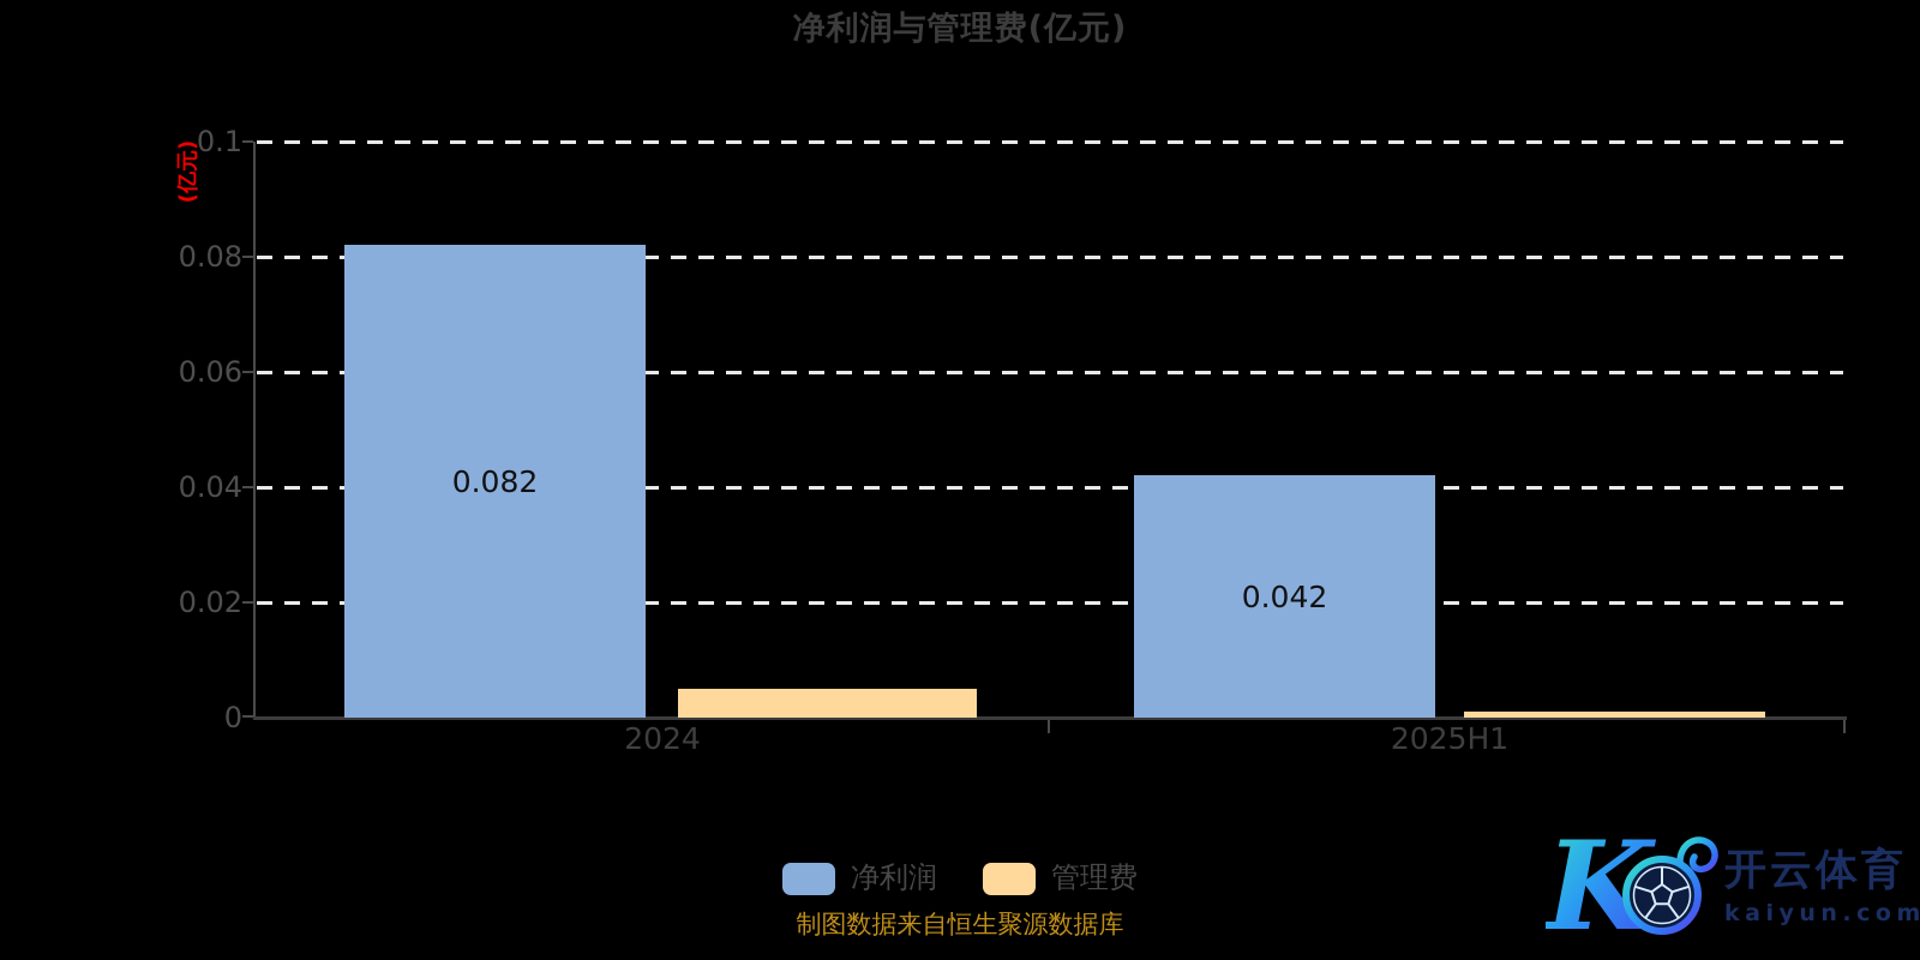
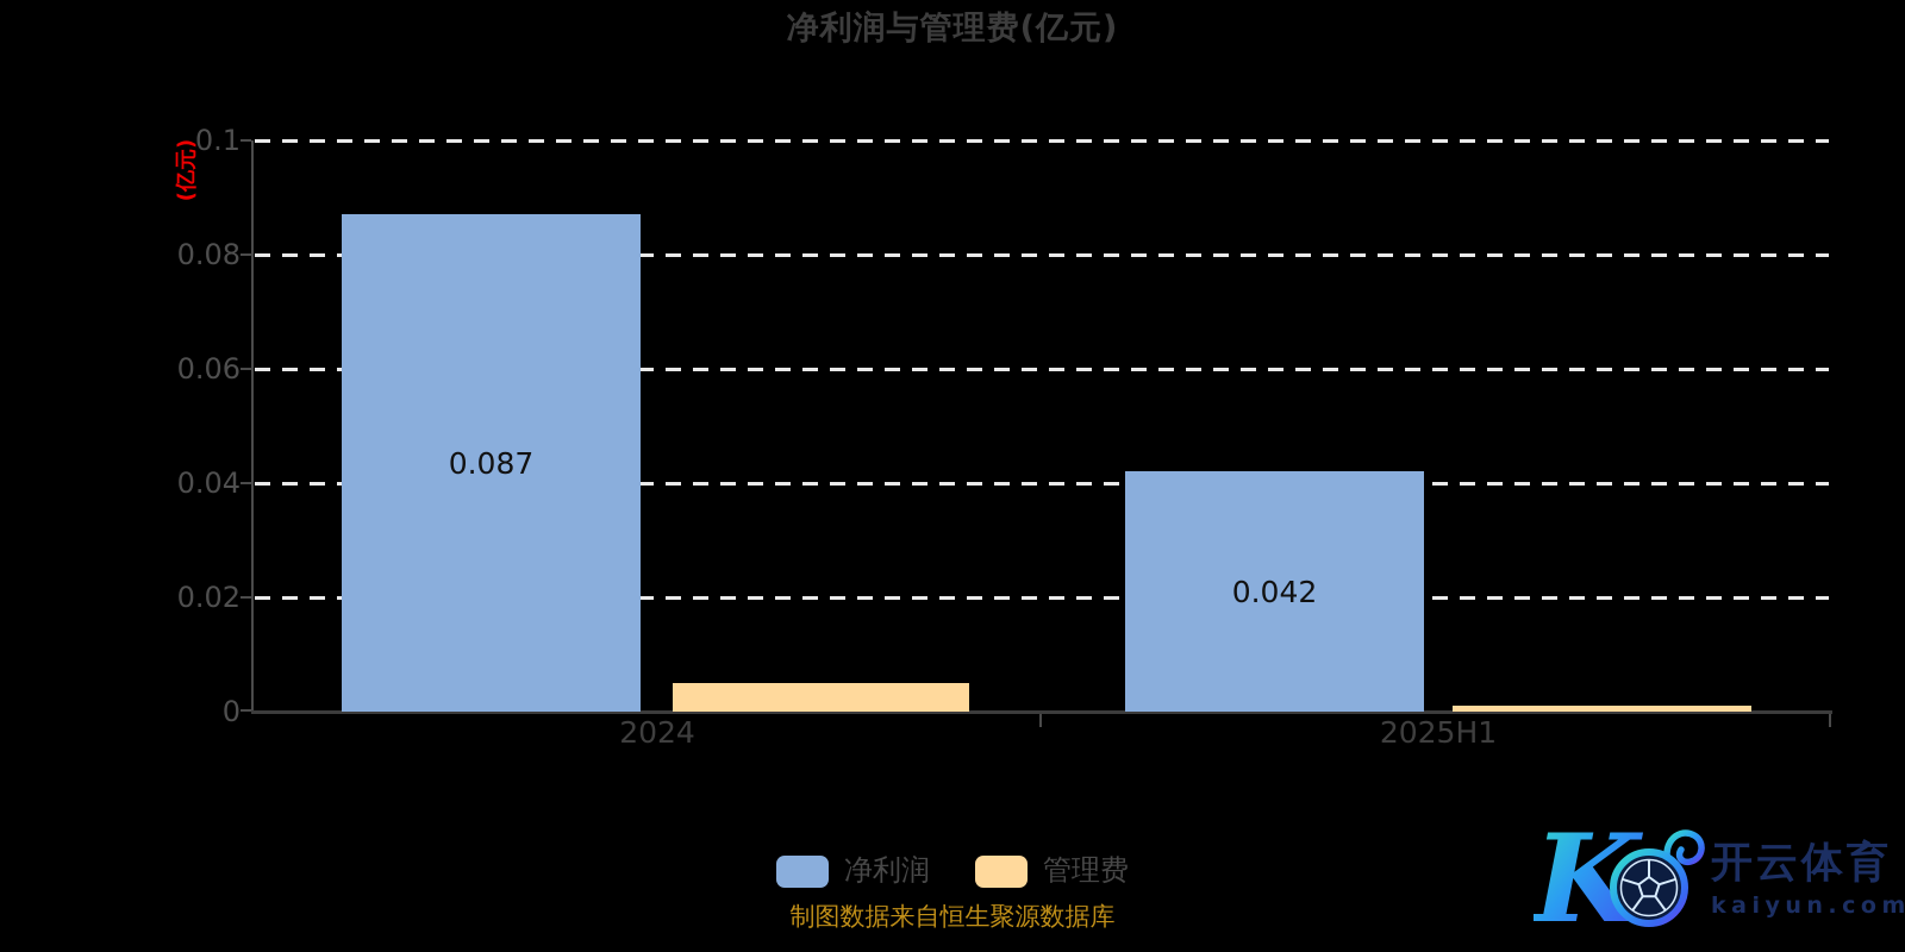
净利润/2024: 0.082 -> 0.087
